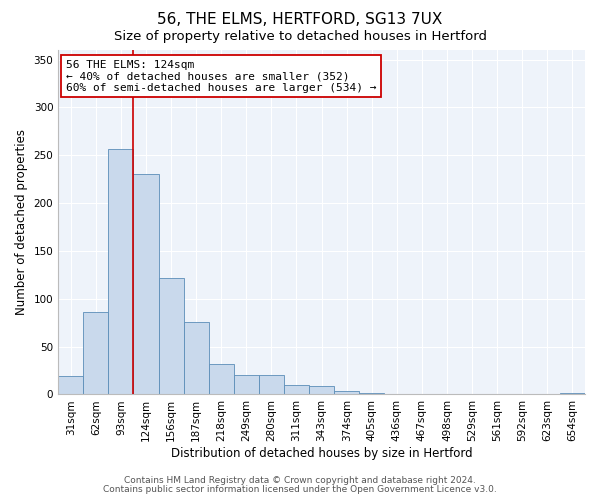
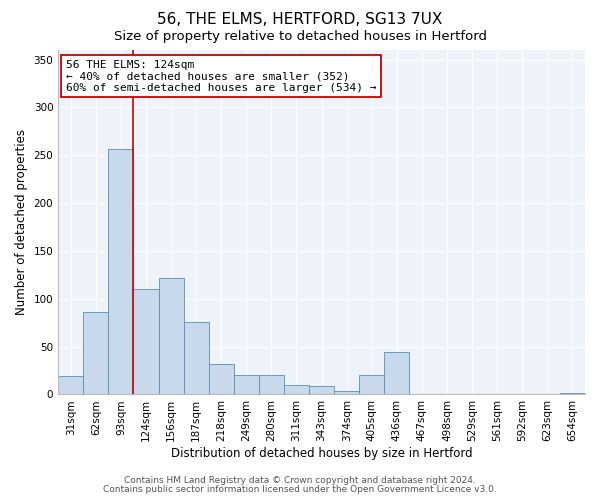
124sqm: 230 -> 110
405sqm: 2 -> 20
436sqm: 1 -> 44
